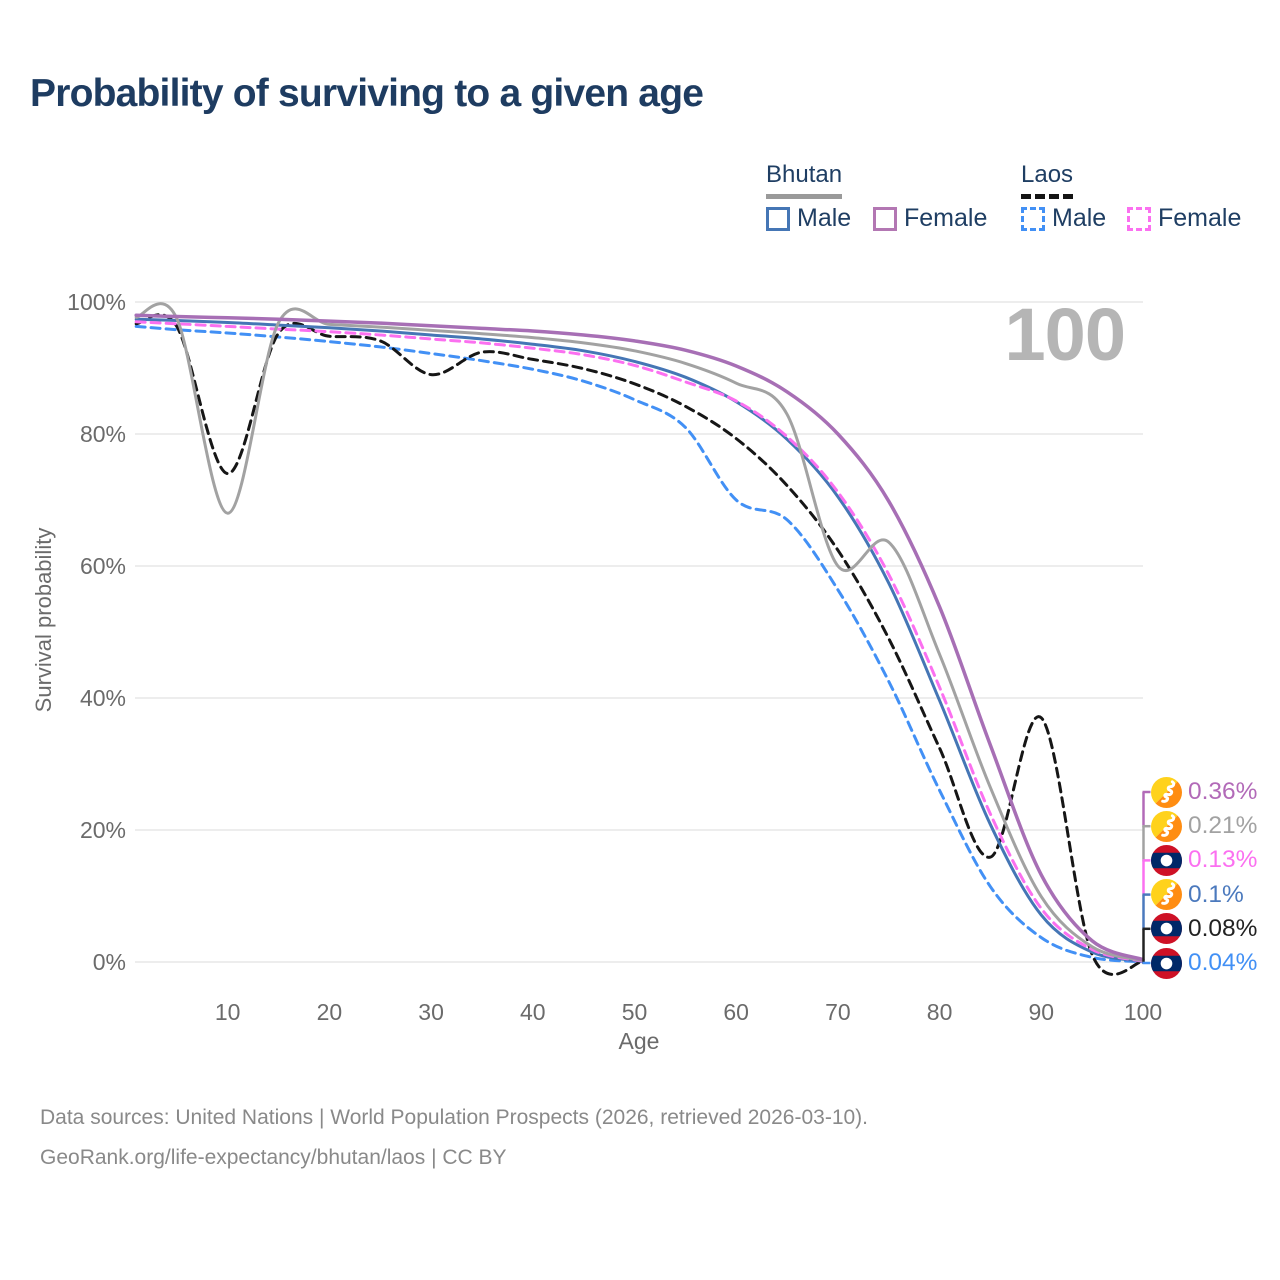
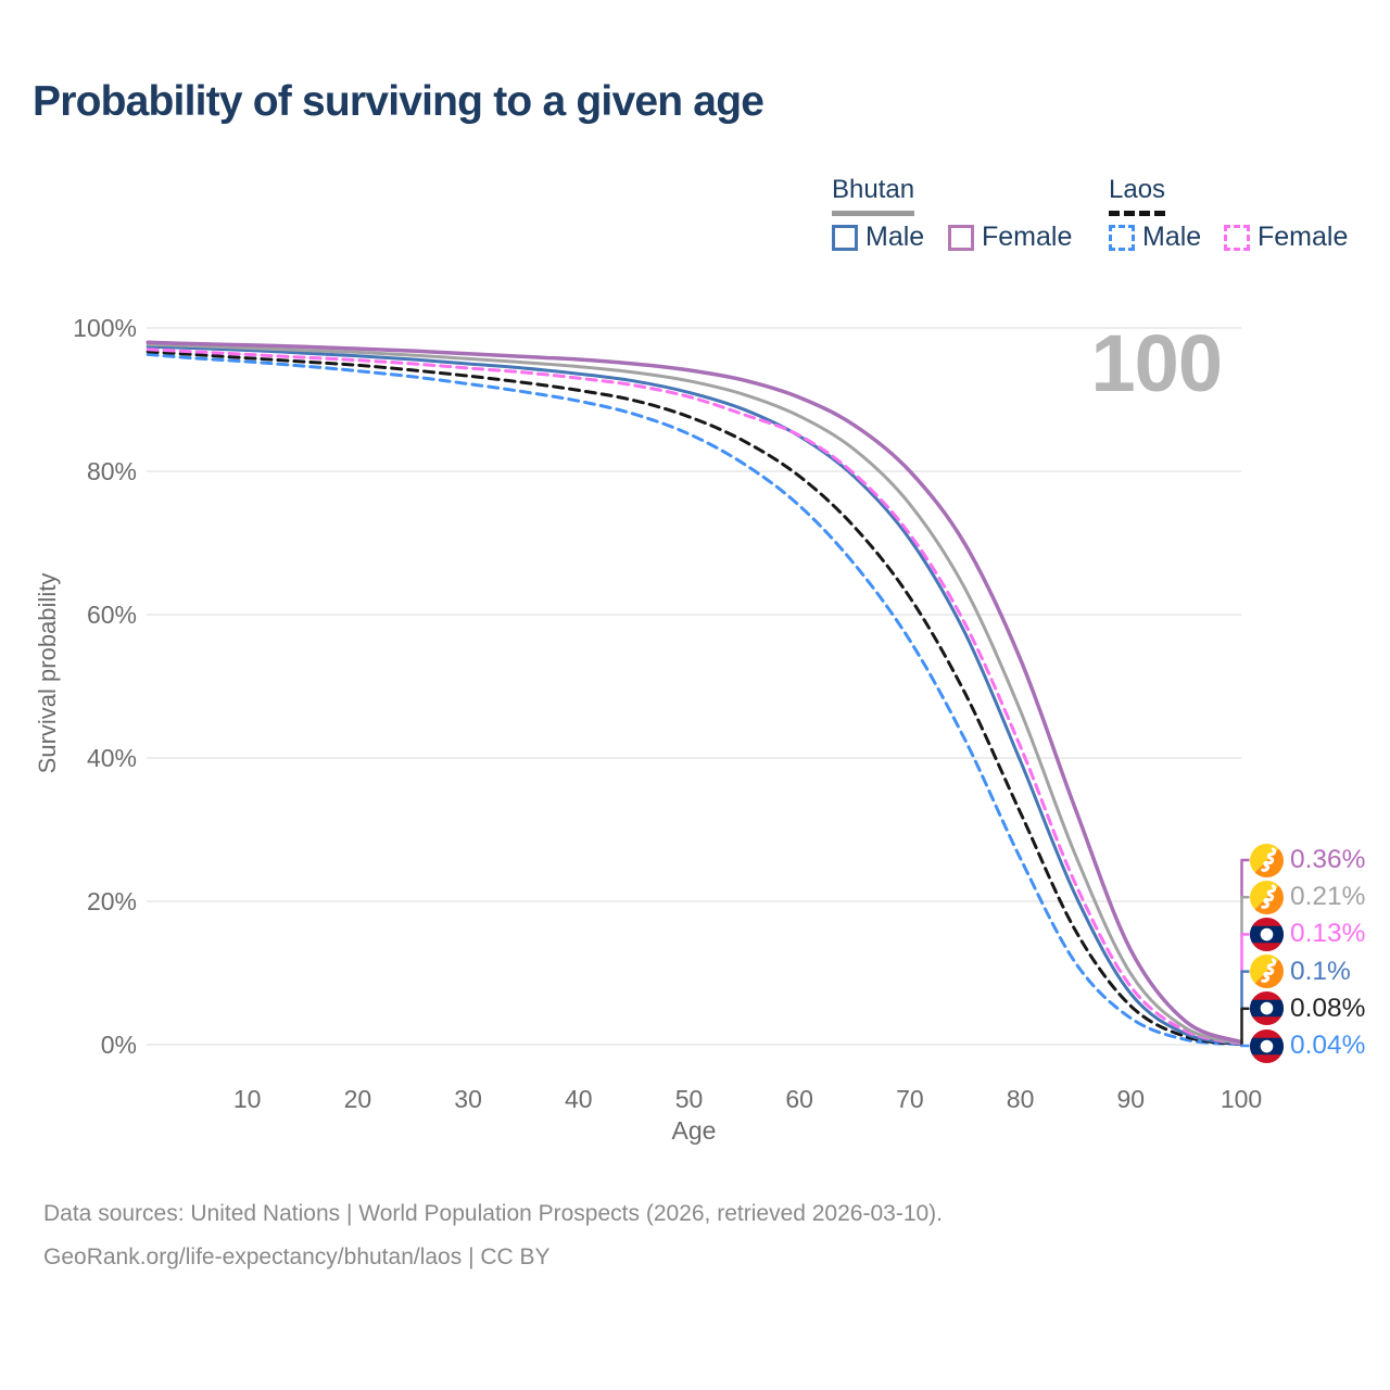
Laos/10: 74% -> 96%
Bhutan/10: 68% -> 97%
Laos/30: 89% -> 93%
Laos Male/60: 70% -> 75%
Bhutan/70: 60% -> 75%
Laos/90: 37% -> 5%
